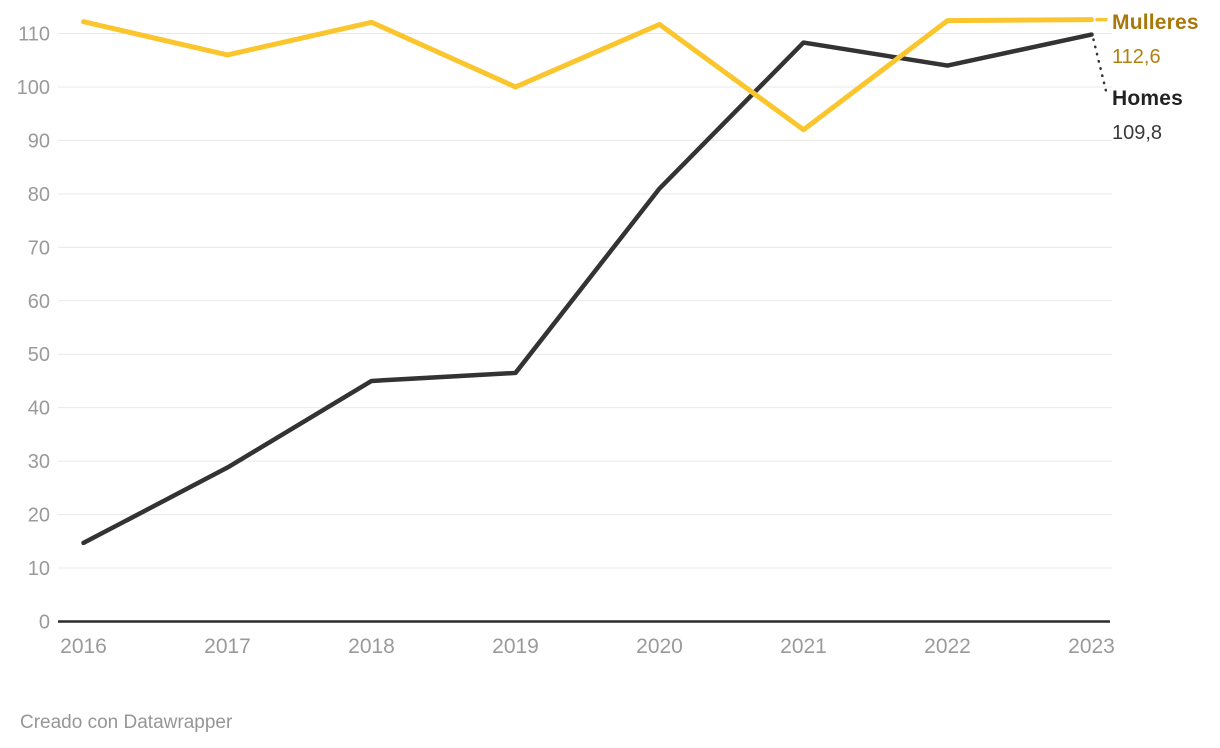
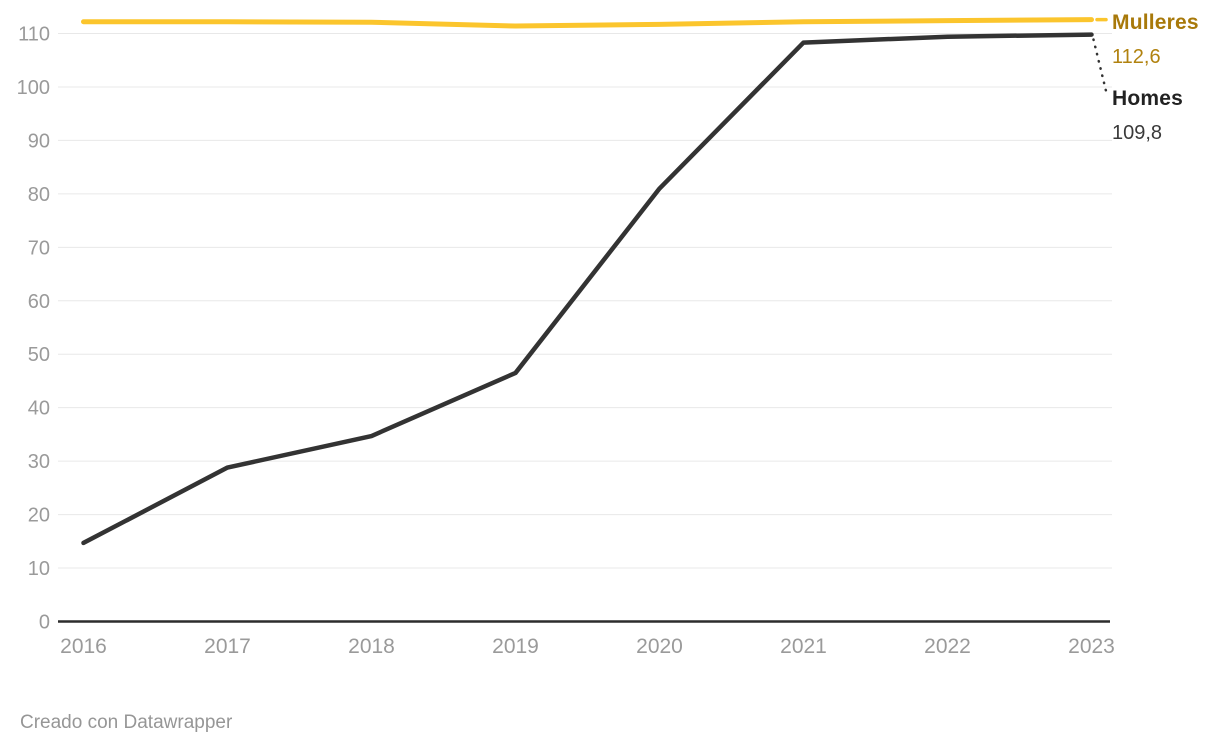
Mulleres/2017: 106 -> 112
Homes/2018: 45 -> 35
Mulleres/2019: 100 -> 111
Mulleres/2021: 92 -> 112
Homes/2022: 104 -> 109
